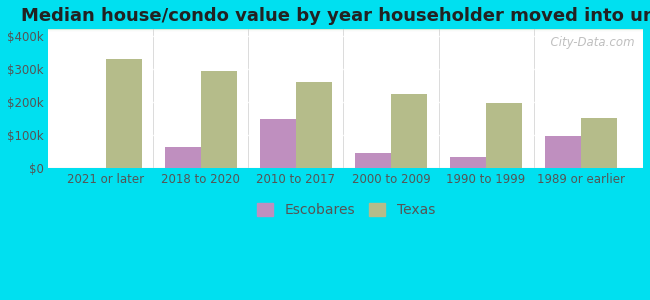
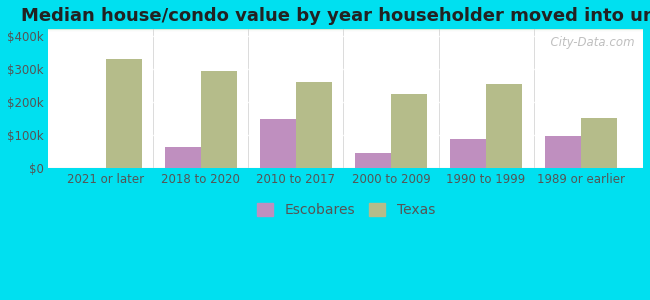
Escobares/1990 to 1999: $35k -> $90k
Texas/1990 to 1999: $197k -> $255k
